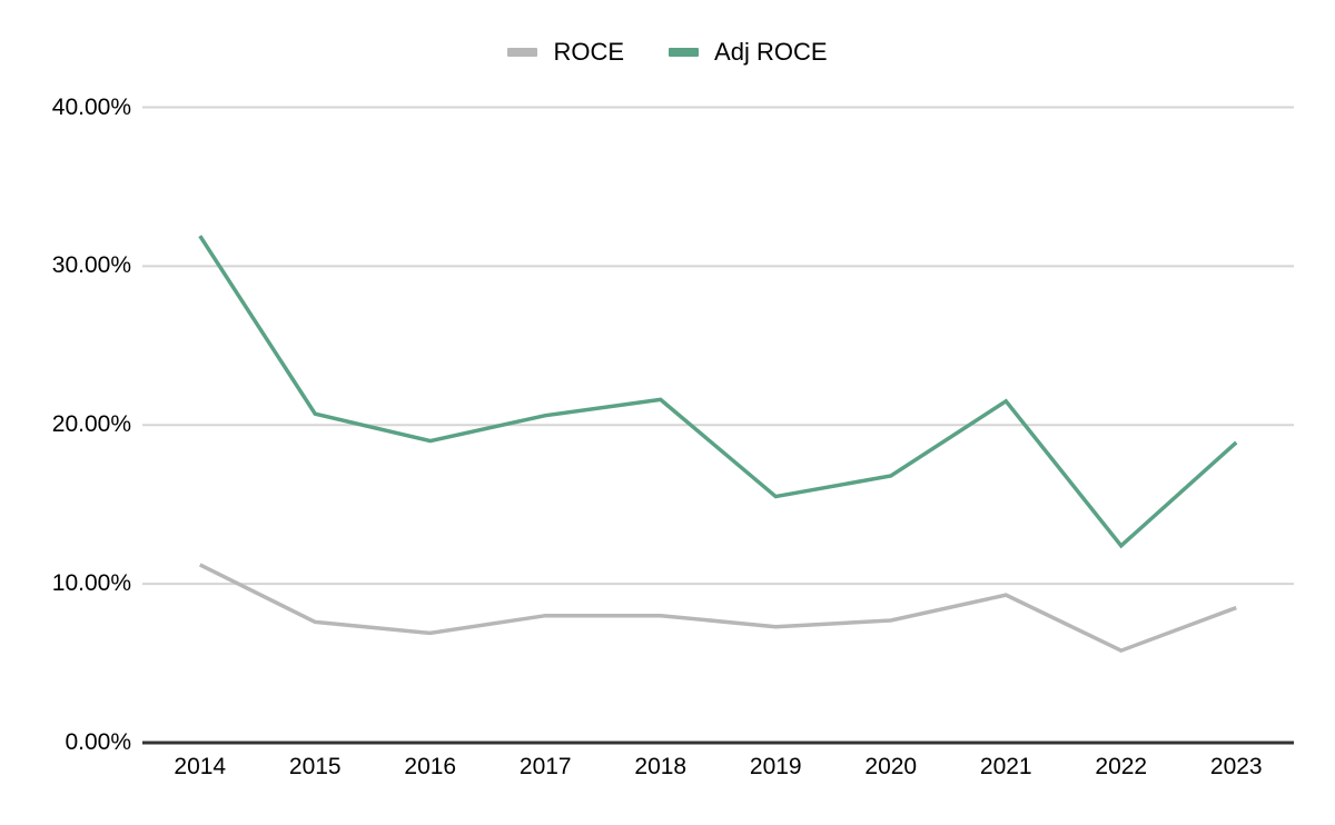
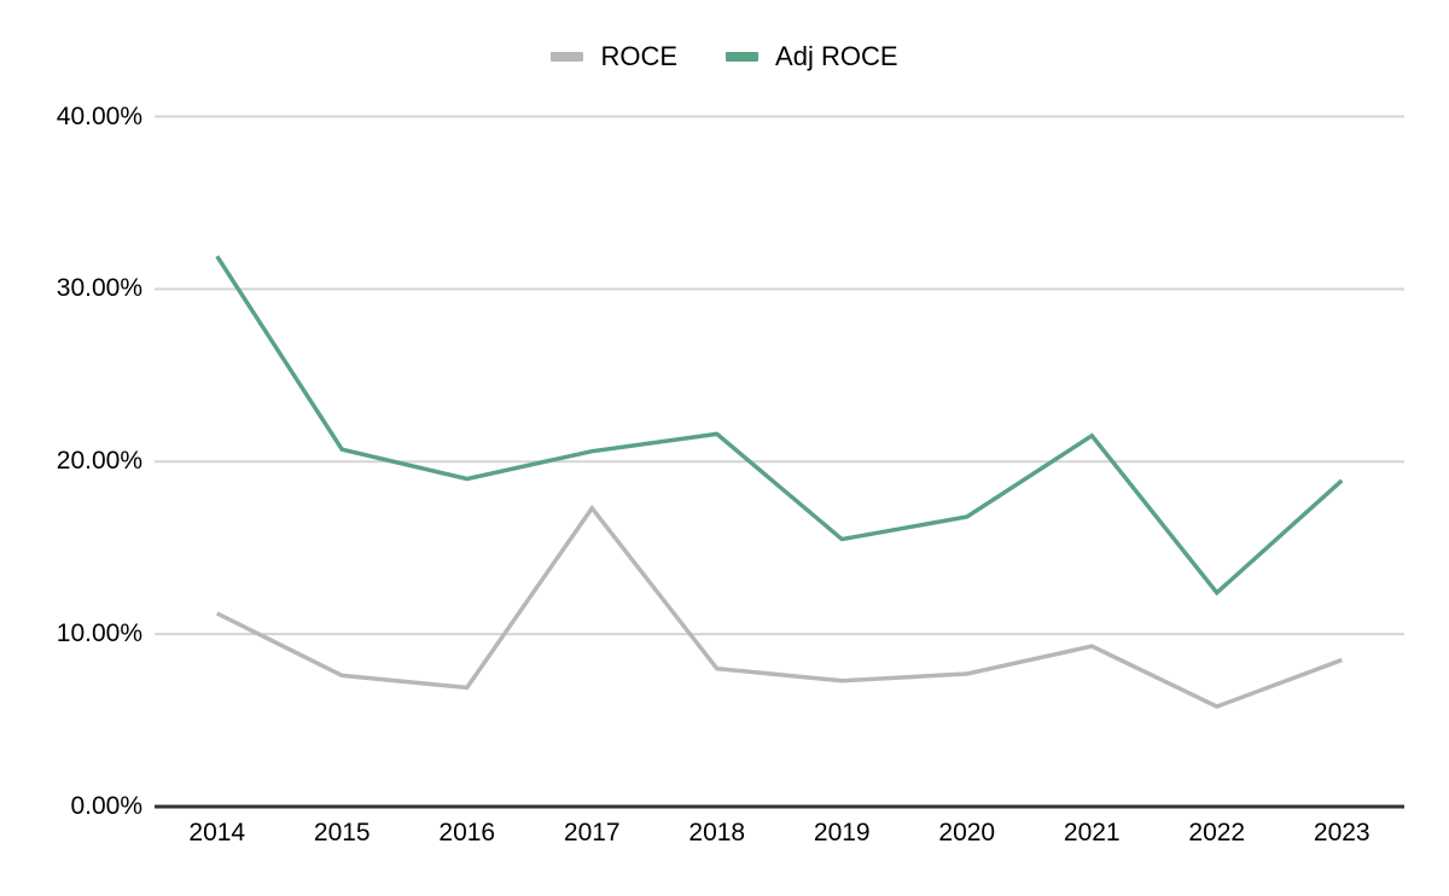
ROCE/2017: 8.0% -> 17.3%
